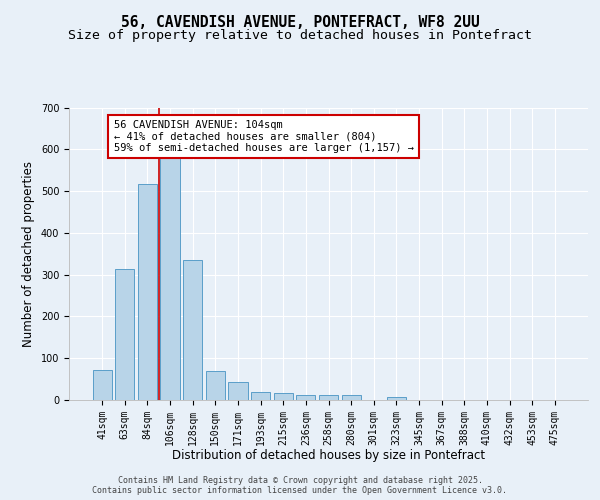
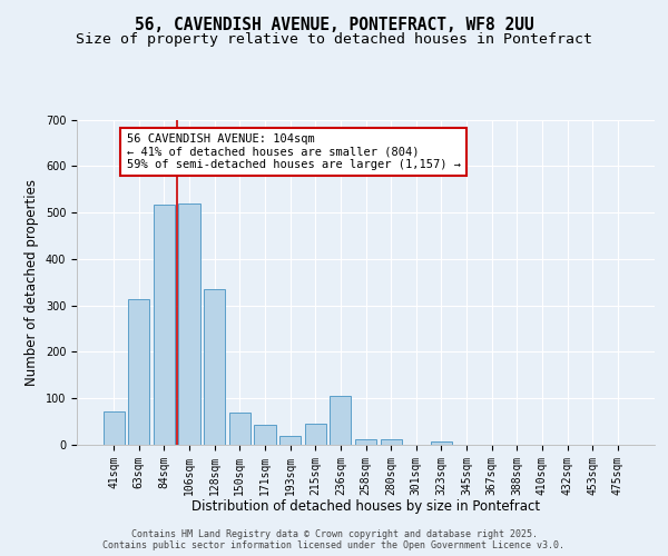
106sqm: 583 -> 520
215sqm: 16 -> 45
236sqm: 12 -> 105
